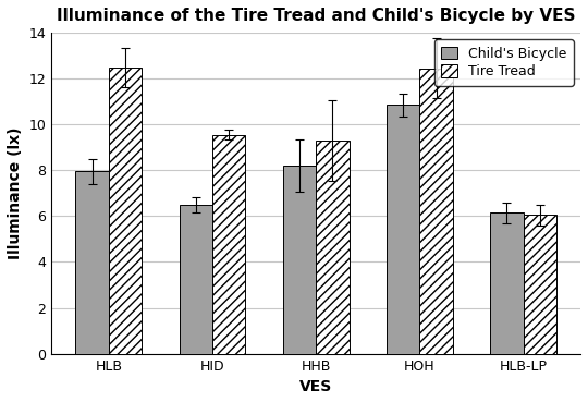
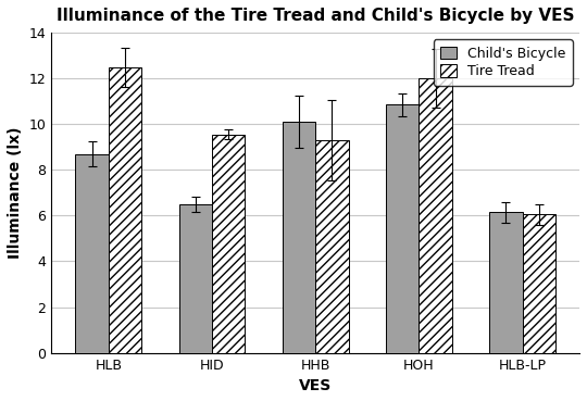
Child's Bicycle/HLB: 7.95 -> 8.70
Child's Bicycle/HHB: 8.20 -> 10.10
Tire Tread/HOH: 12.45 -> 12.00
